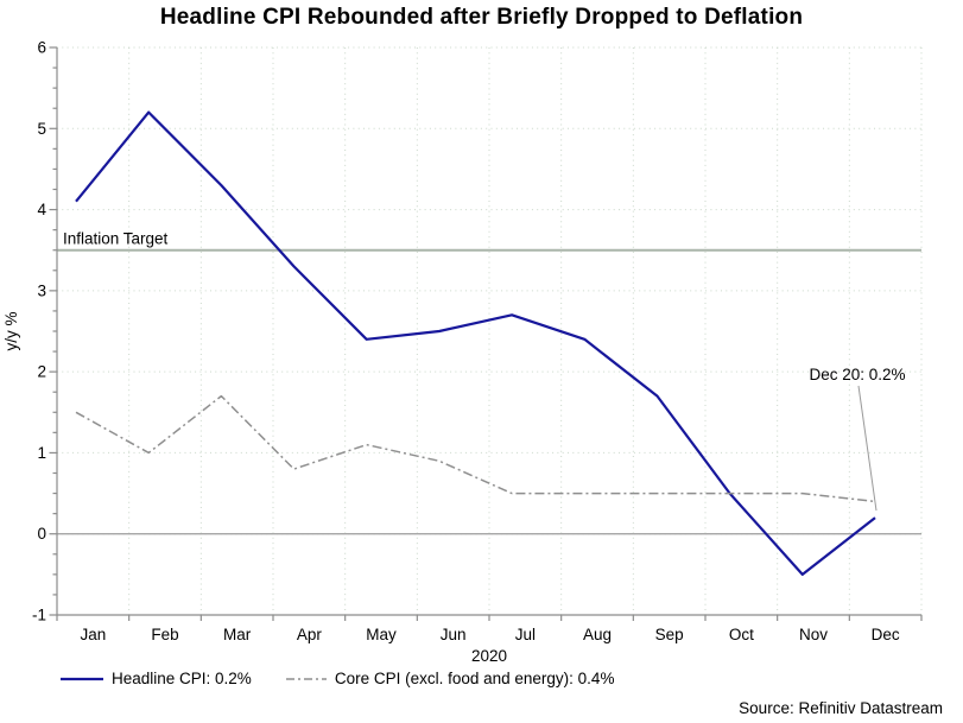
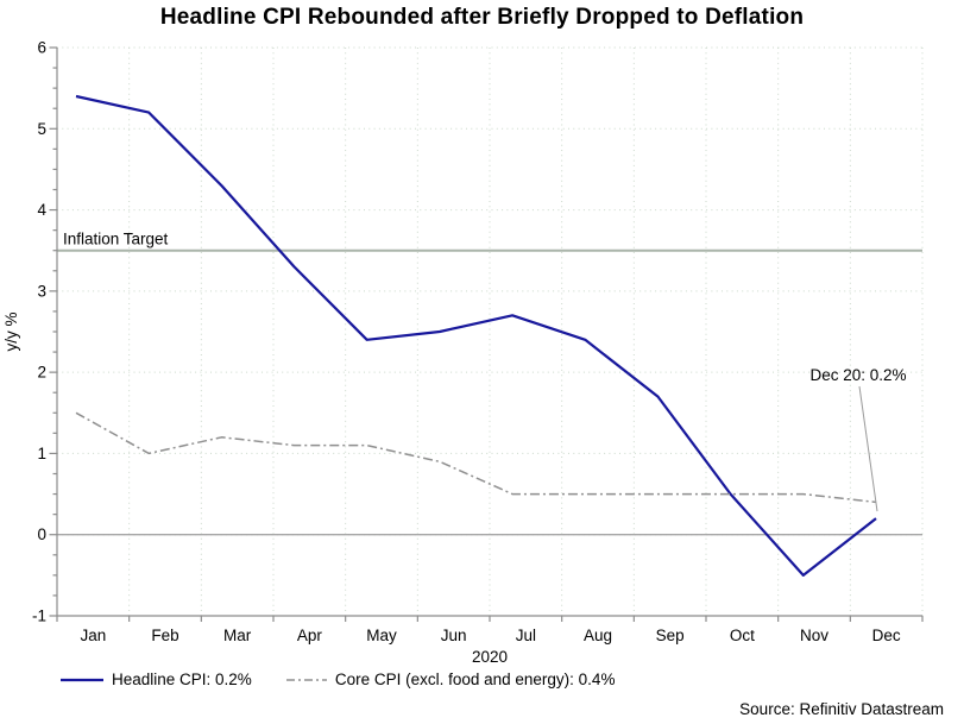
Headline CPI: 0.2%/Jan: 4.1 -> 5.4
Core CPI (excl. food and energy): 0.4%/Mar: 1.7 -> 1.2
Core CPI (excl. food and energy): 0.4%/Apr: 0.8 -> 1.1
